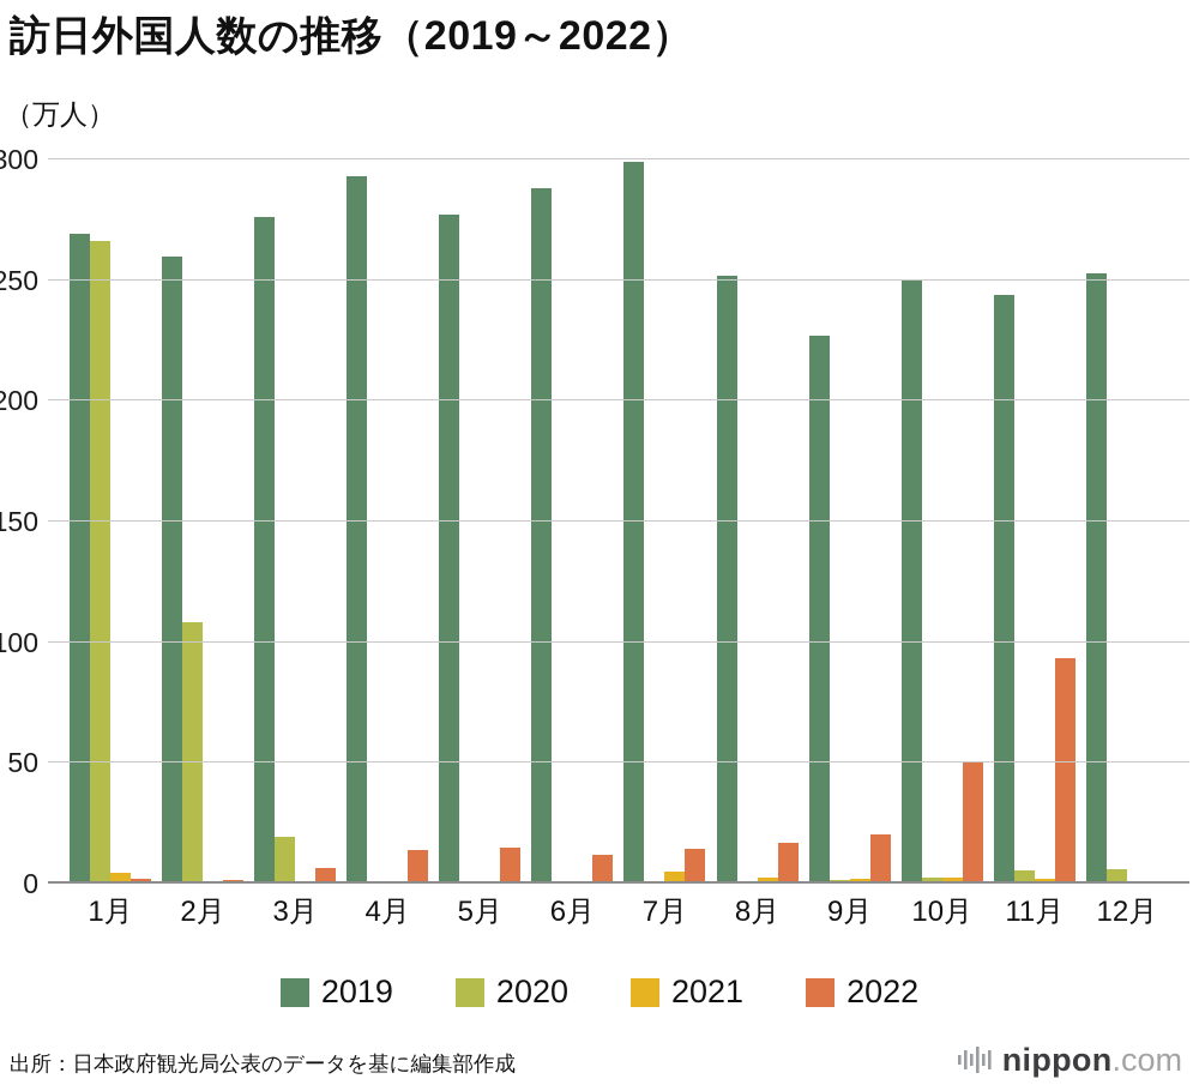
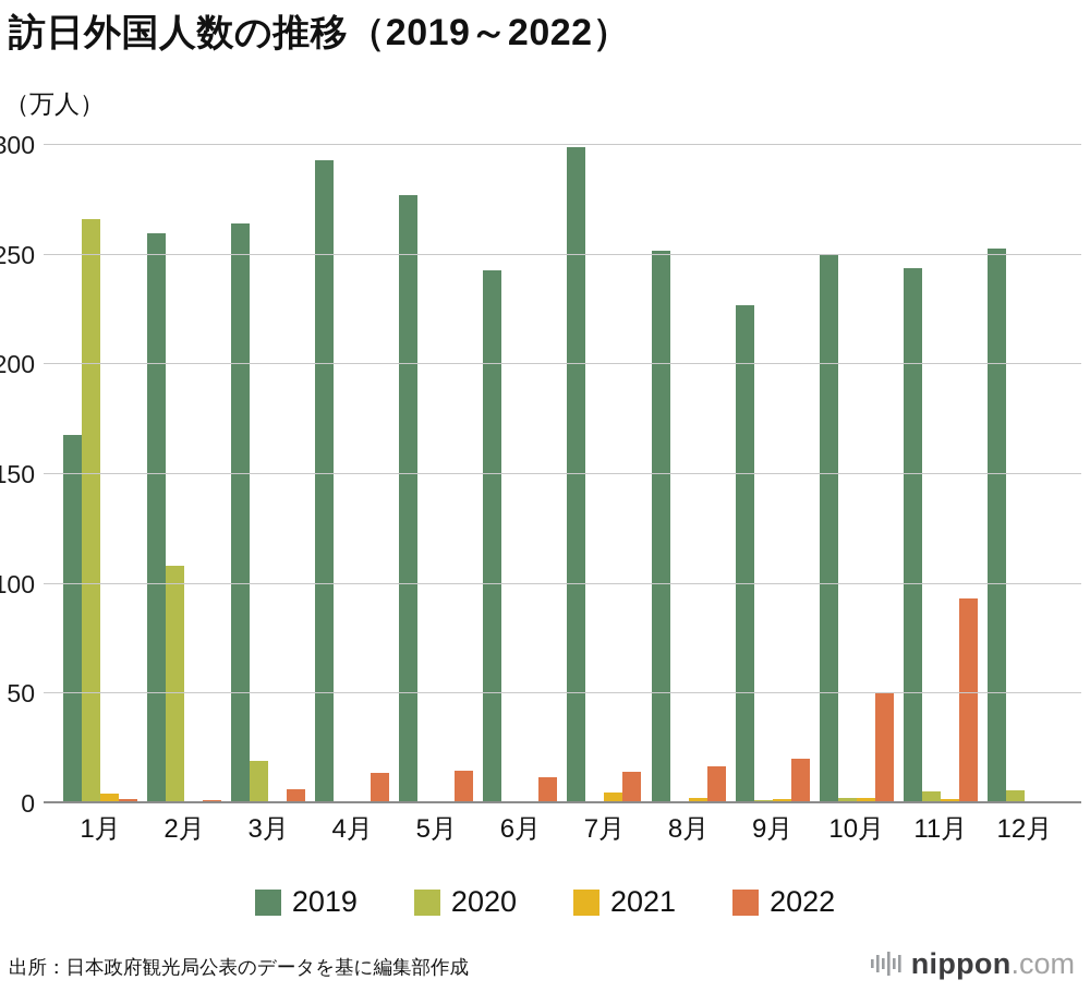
2019/1月: 269 -> 168
2019/3月: 276 -> 264
2019/6月: 288 -> 243
